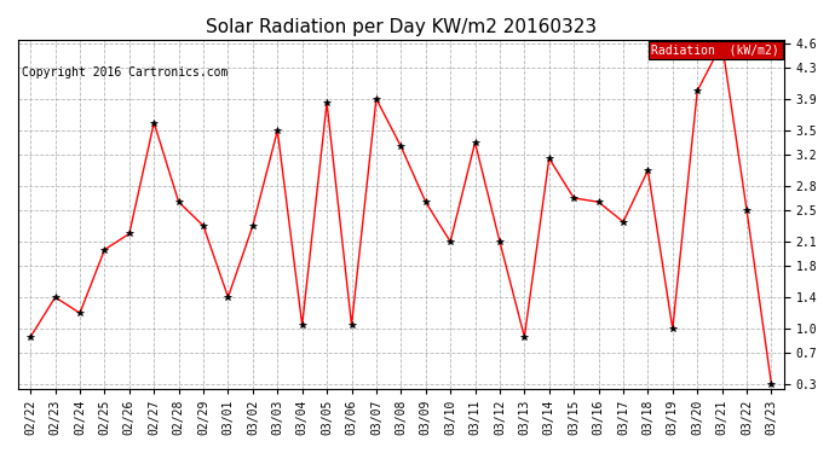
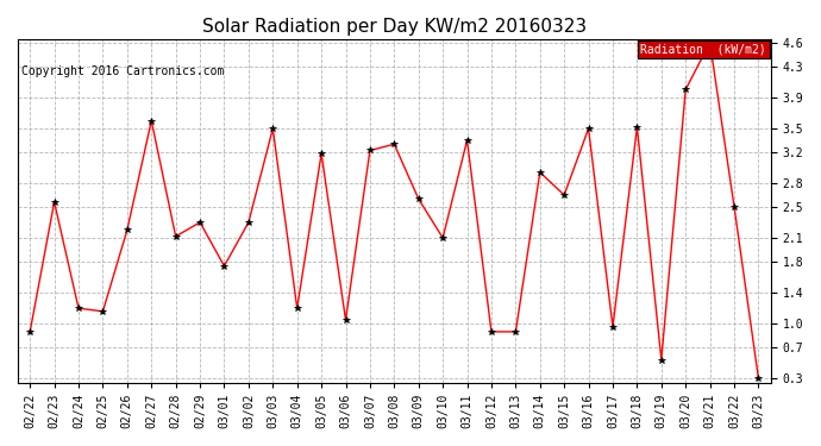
02/23: 1.40 -> 2.56
02/25: 2.00 -> 1.16
02/28: 2.60 -> 2.12
03/01: 1.40 -> 1.74
03/04: 1.05 -> 1.20
03/05: 3.85 -> 3.18
03/07: 3.90 -> 3.22
03/12: 2.10 -> 0.90
03/14: 3.15 -> 2.94
03/16: 2.60 -> 3.50
03/17: 2.35 -> 0.96
03/18: 3.00 -> 3.52
03/19: 1.00 -> 0.54
